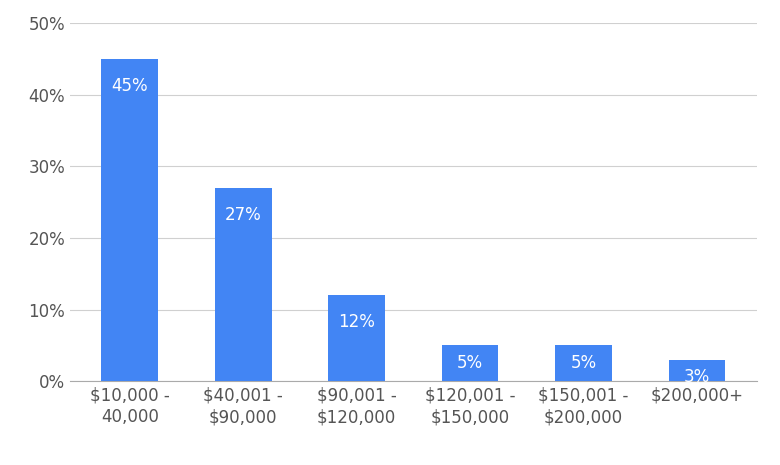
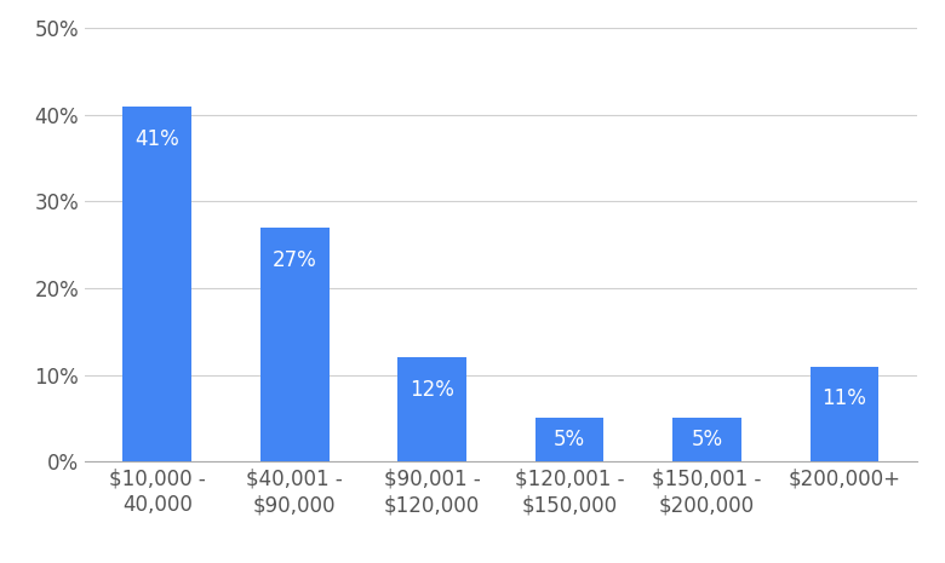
$10,000 - 40,000: 45% -> 41%
$200,000+: 3% -> 11%
